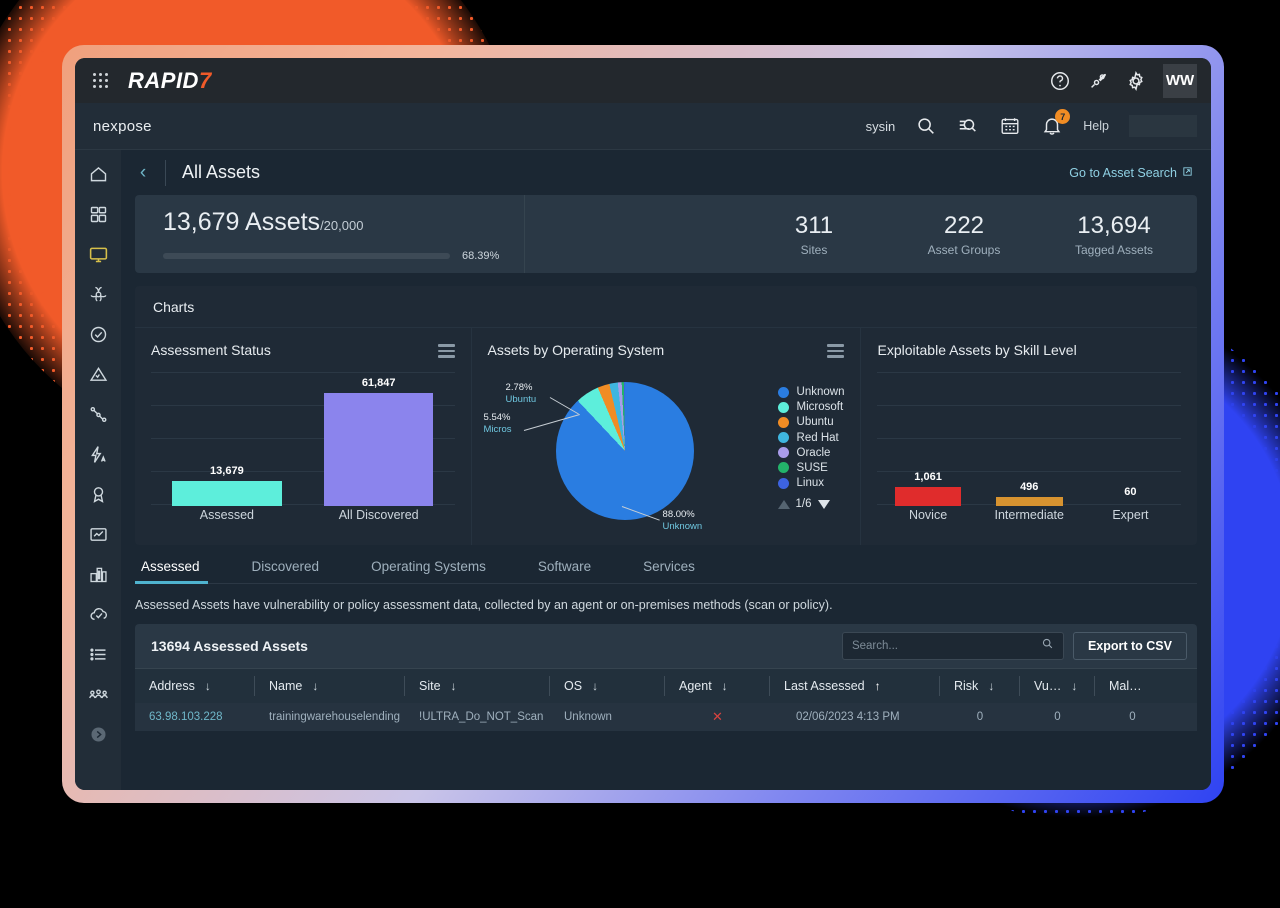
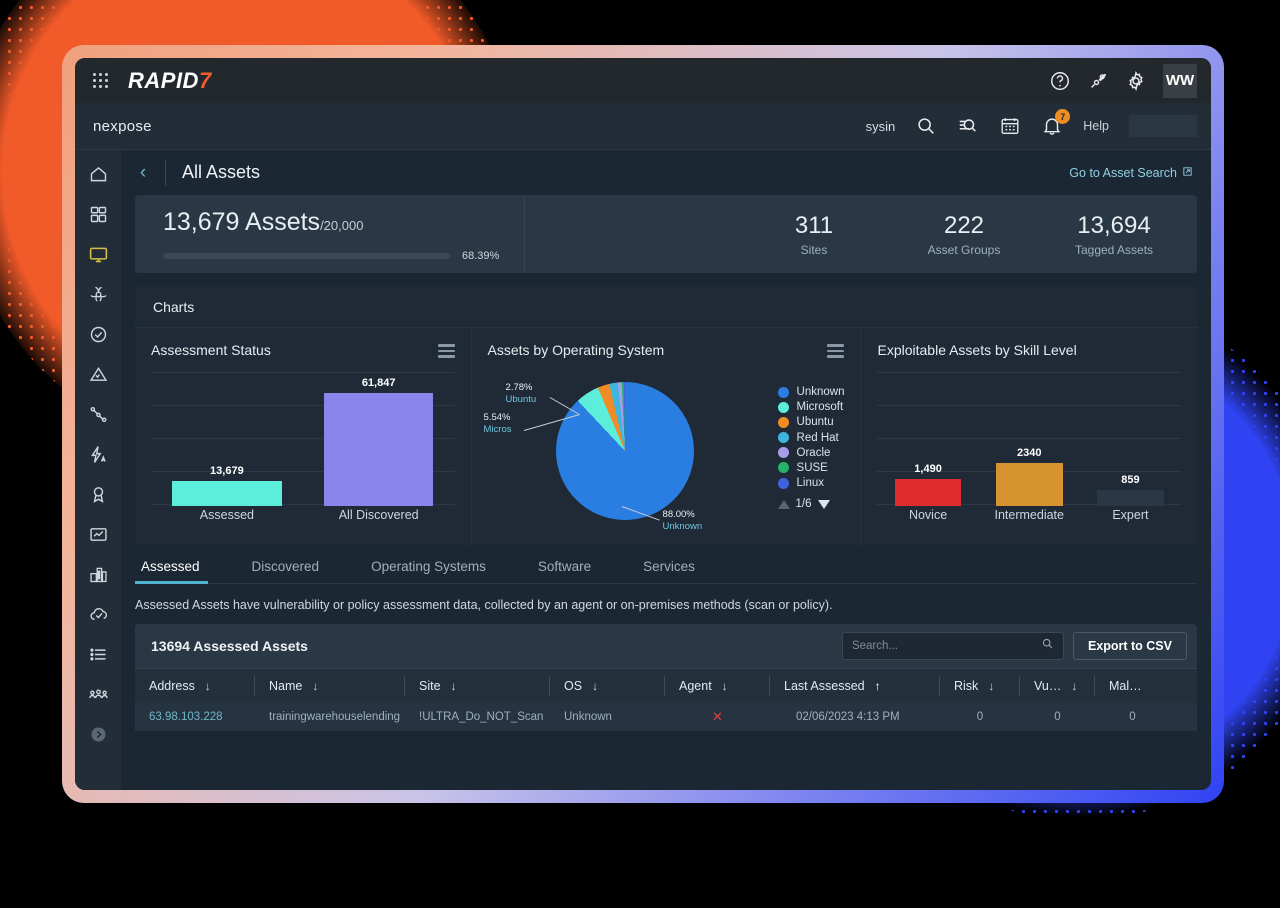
Exploitable Assets by Skill Level/Novice: 1,061 -> 1,490
Exploitable Assets by Skill Level/Intermediate: 496 -> 2340
Exploitable Assets by Skill Level/Expert: 60 -> 859
